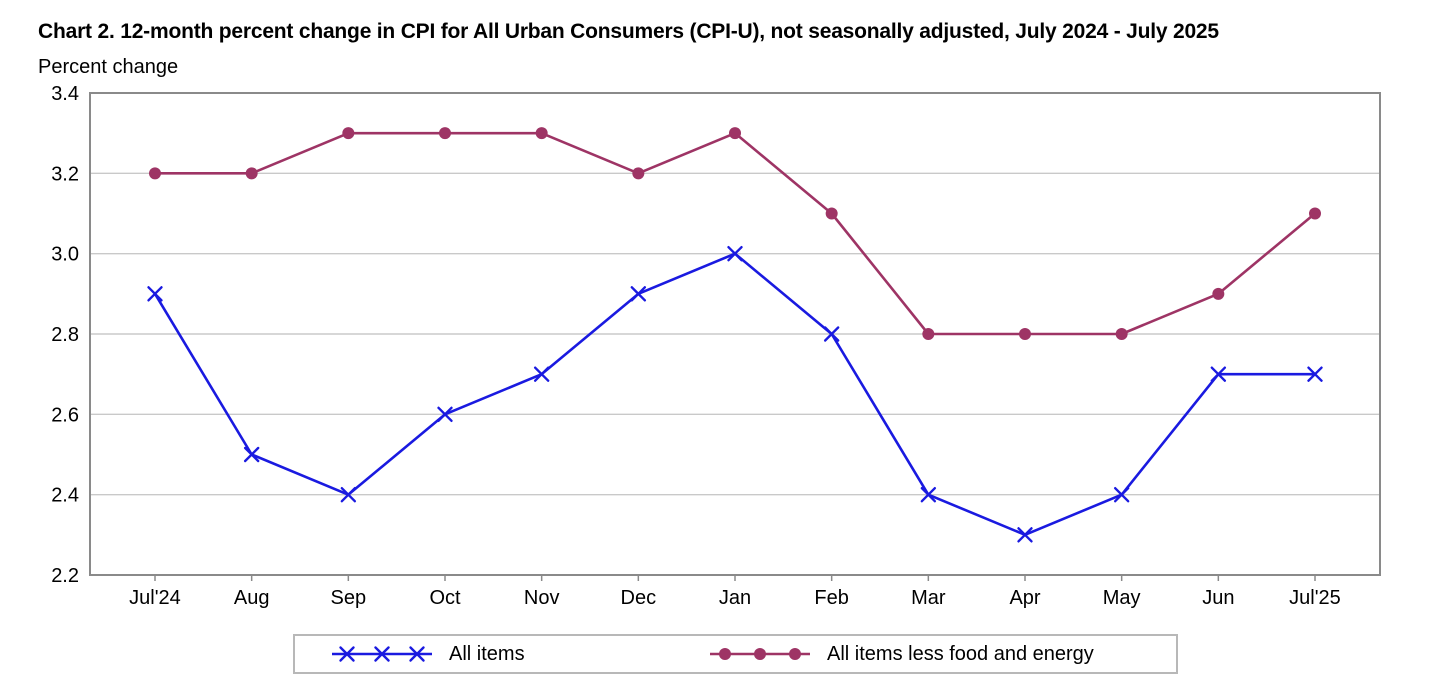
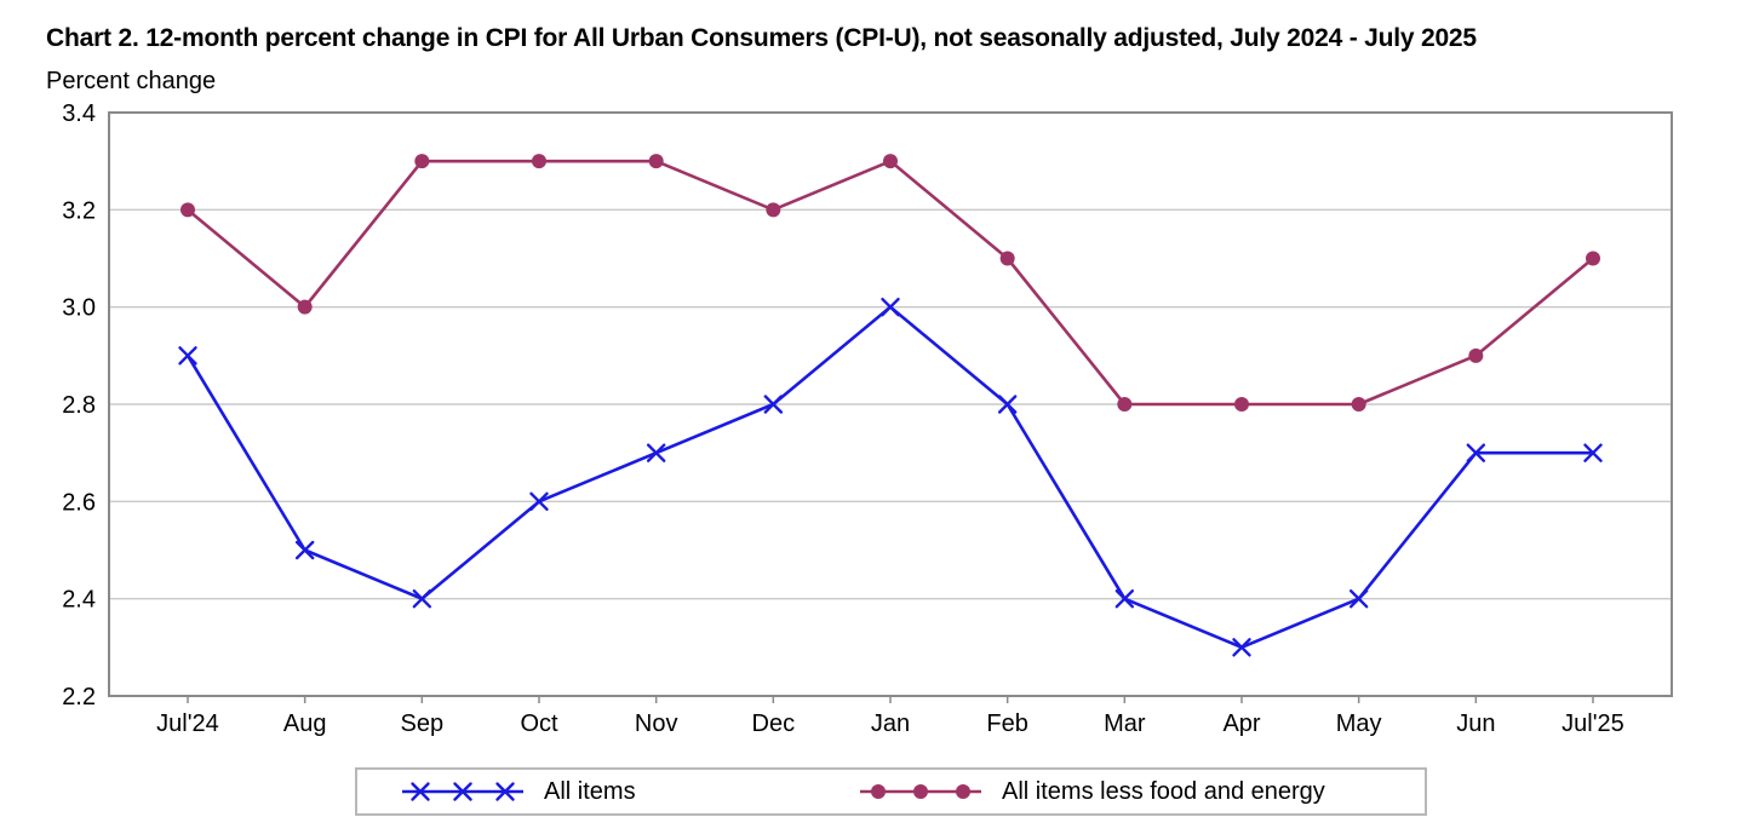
All items less food and energy/Aug: 3.2 -> 3.0
All items/Dec: 2.9 -> 2.8
